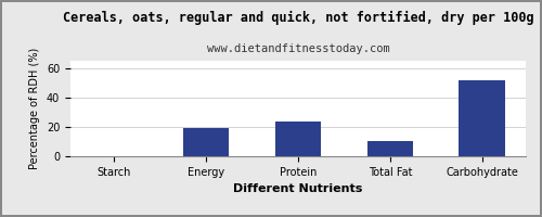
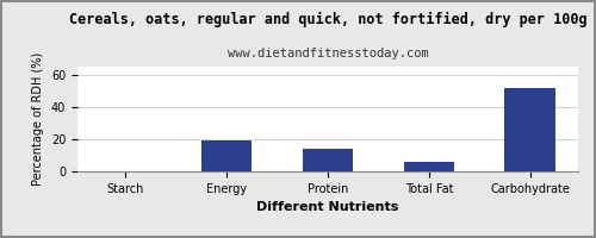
Protein: 24 -> 14
Total Fat: 10 -> 6
